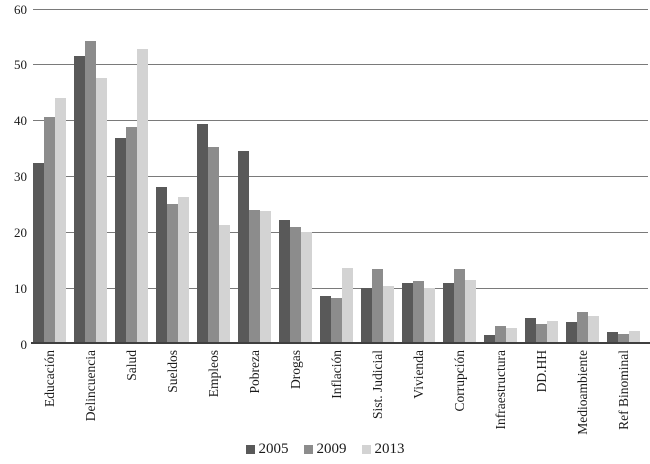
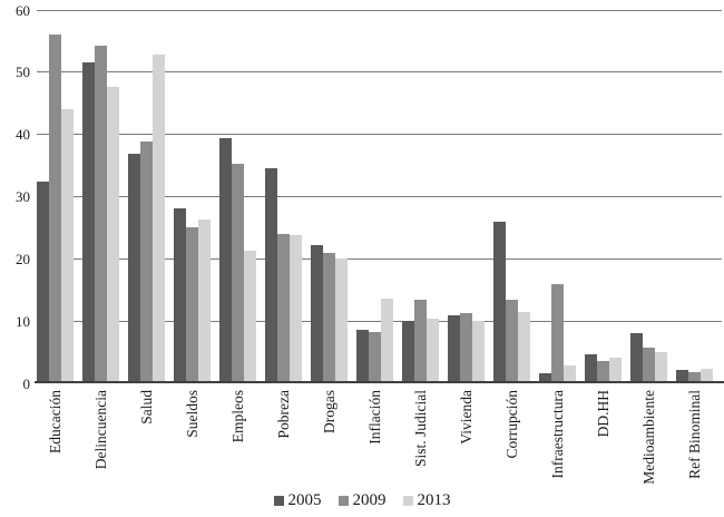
2009/Educación: 41 -> 56
2005/Corrupción: 11 -> 26
2009/Infraestructura: 3 -> 16
2005/Medioambiente: 4 -> 8
